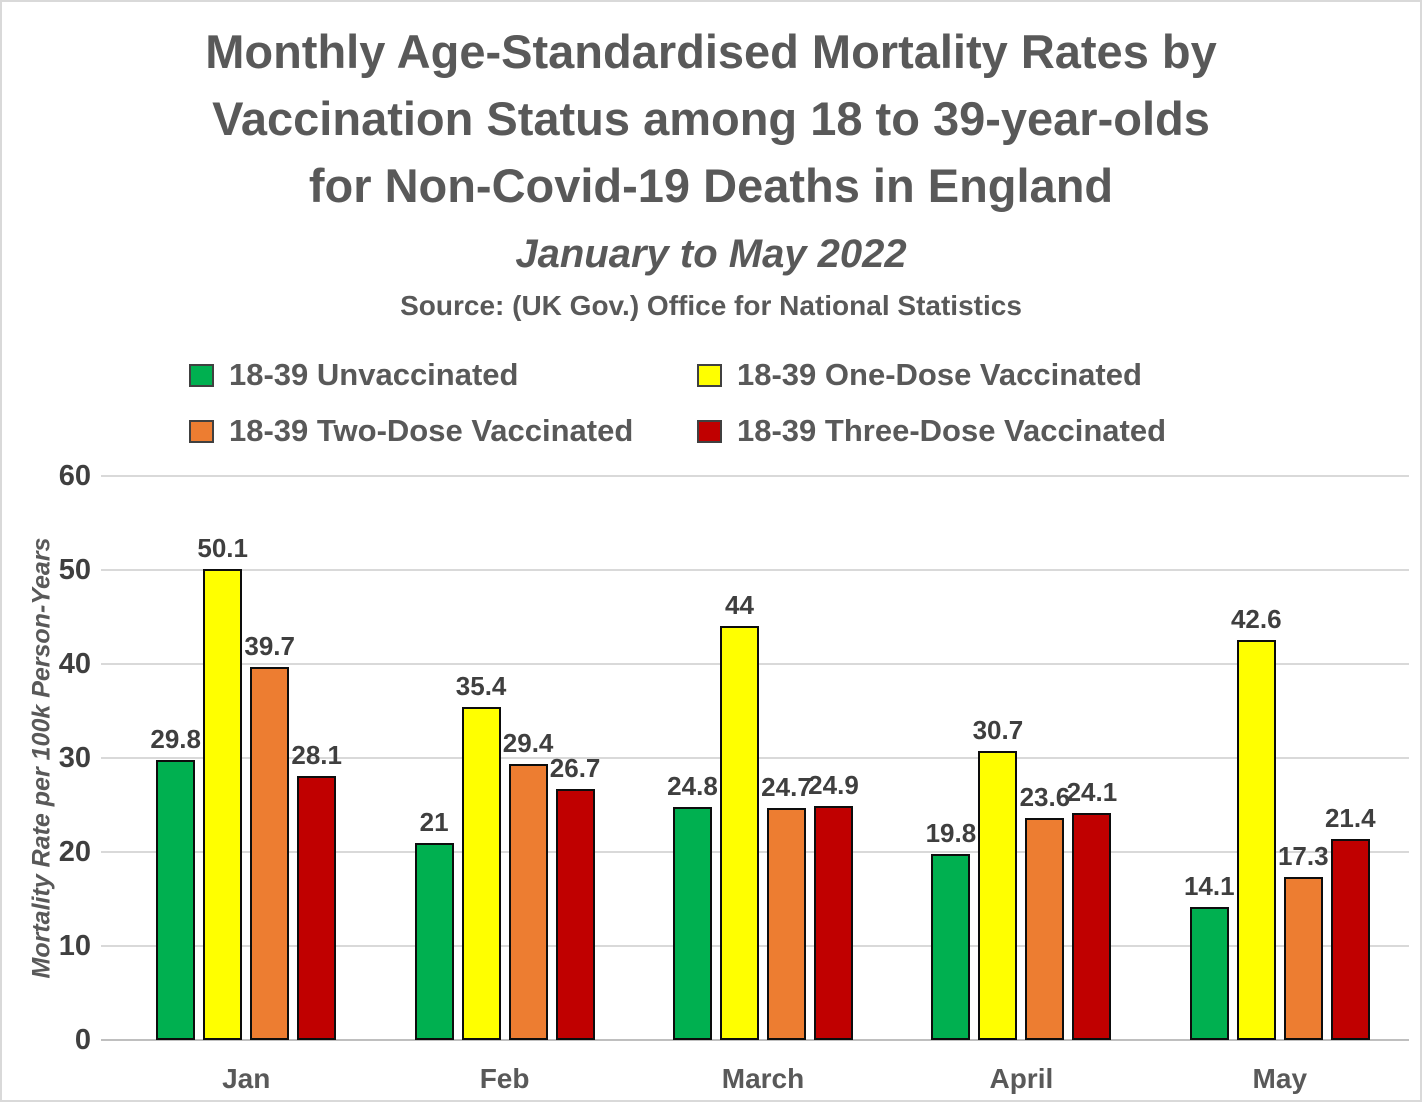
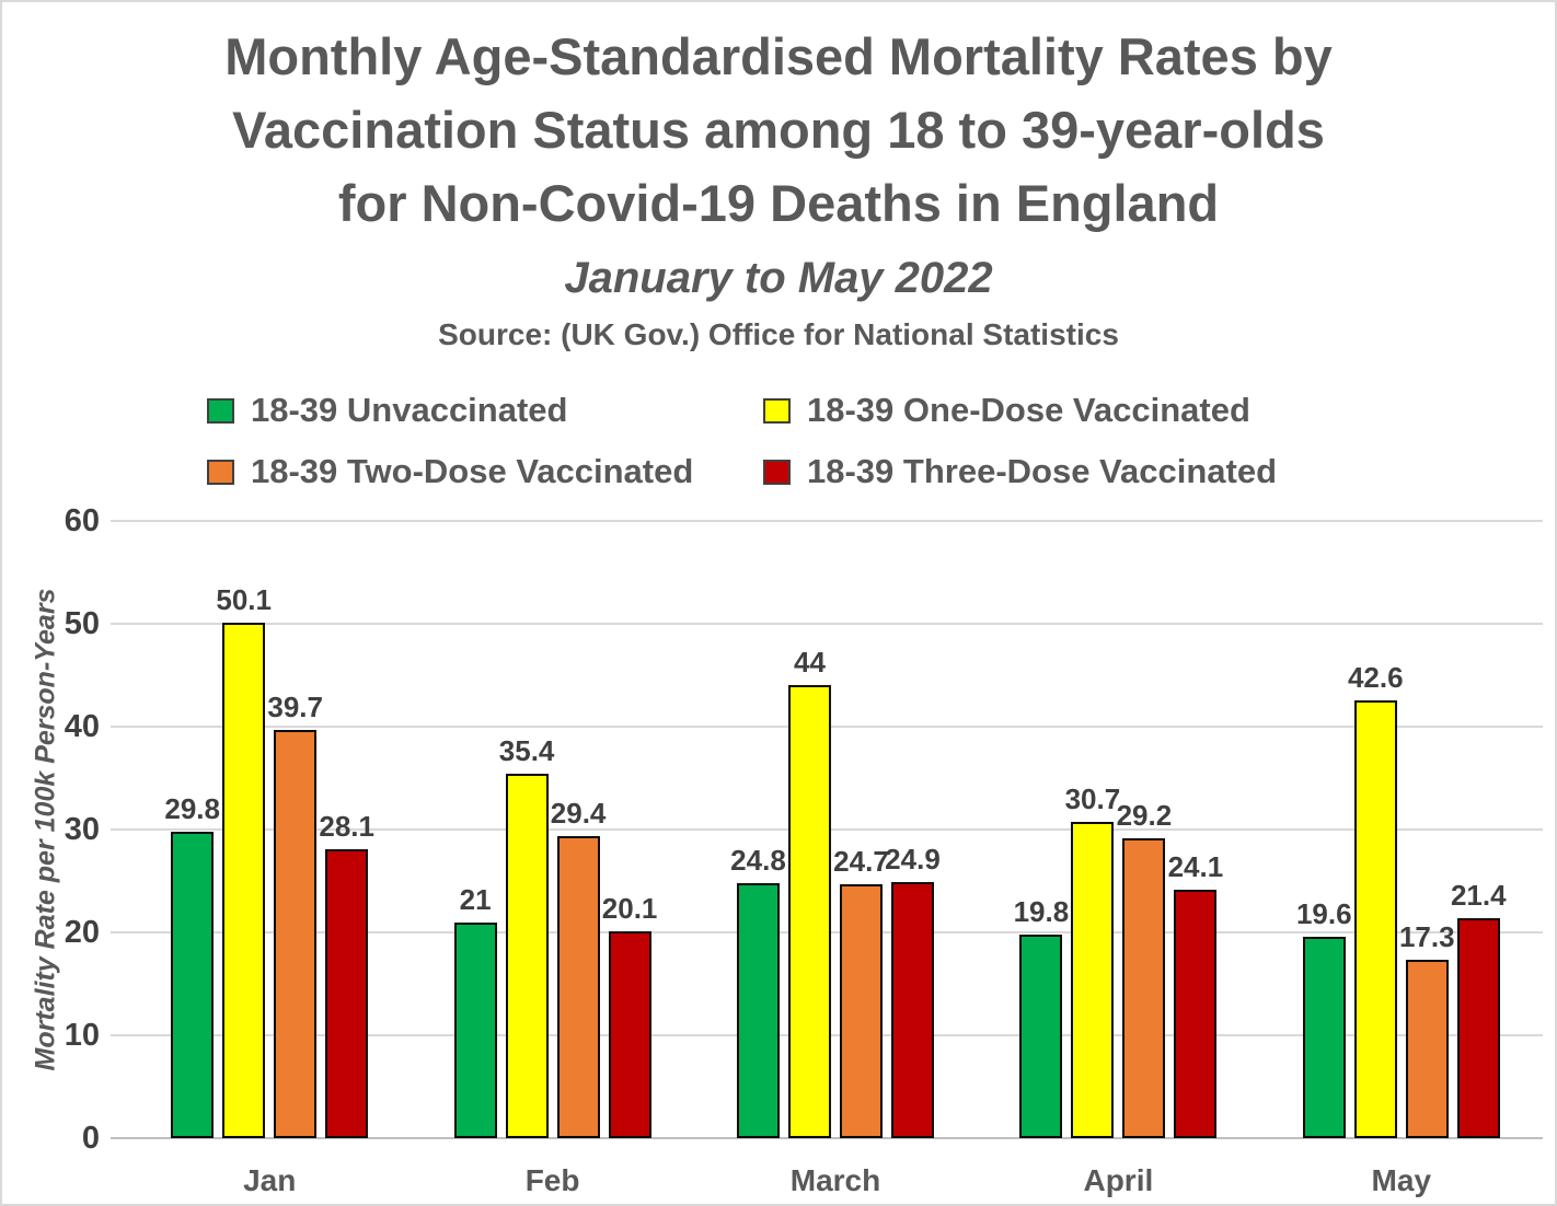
18-39 Three-Dose Vaccinated/Feb: 26.7 -> 20.1
18-39 Two-Dose Vaccinated/April: 23.6 -> 29.2
18-39 Unvaccinated/May: 14.1 -> 19.6
